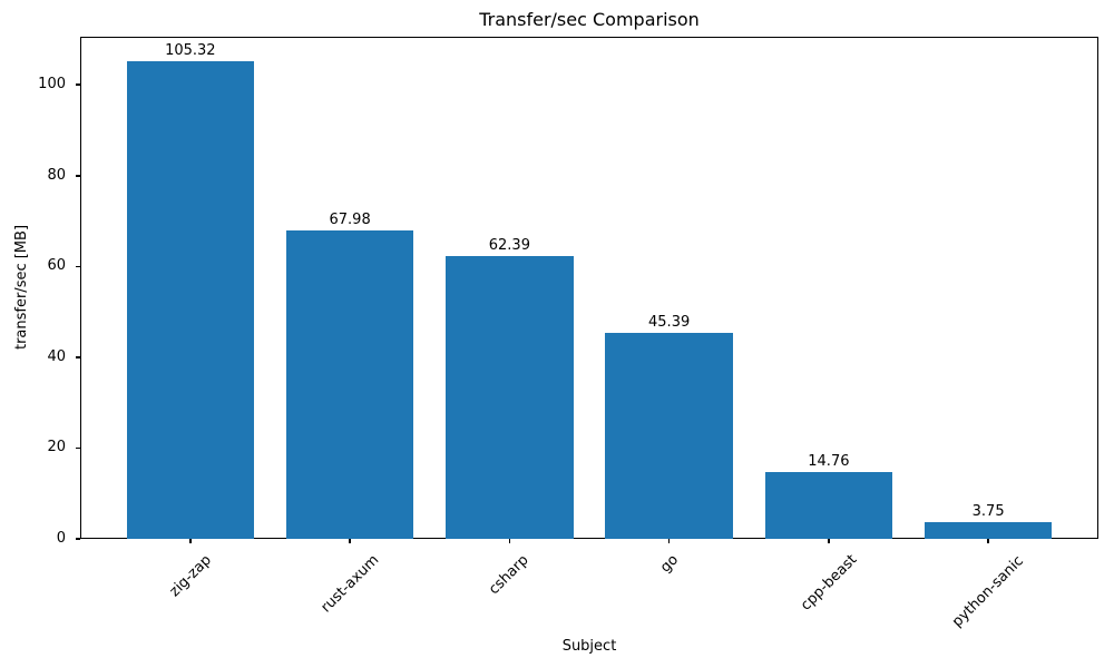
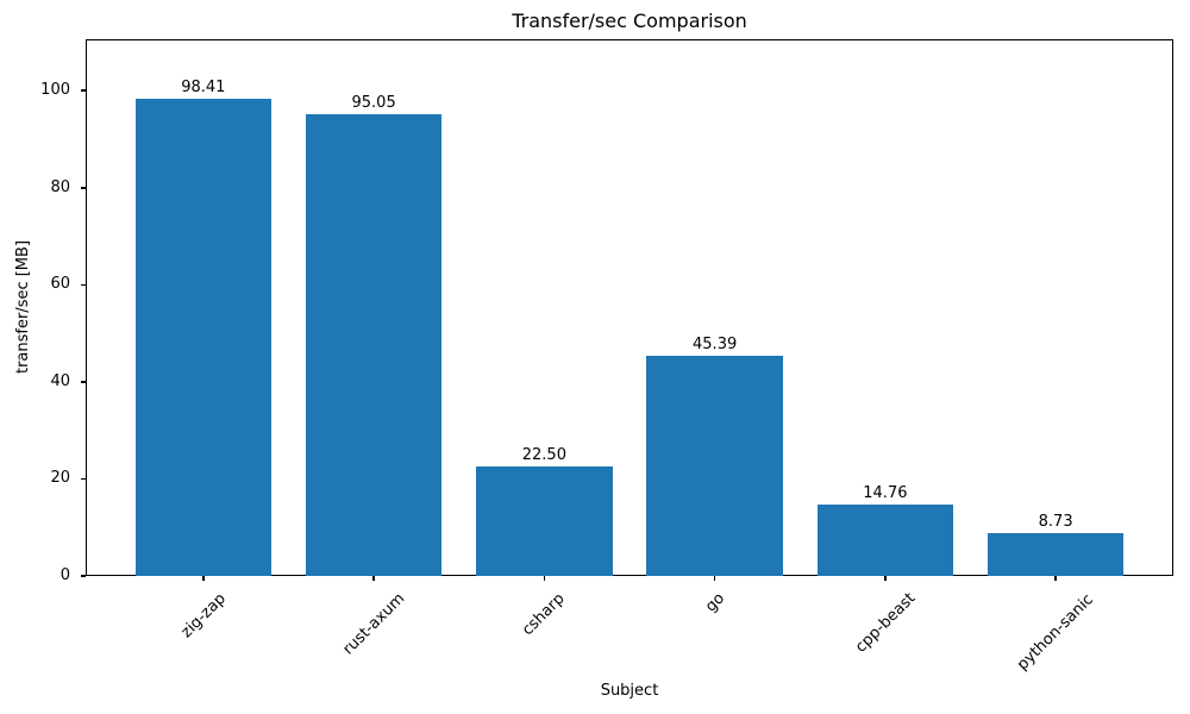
zig-zap: 105.32 -> 98.41
rust-axum: 67.98 -> 95.05
csharp: 62.39 -> 22.50
python-sanic: 3.75 -> 8.73
